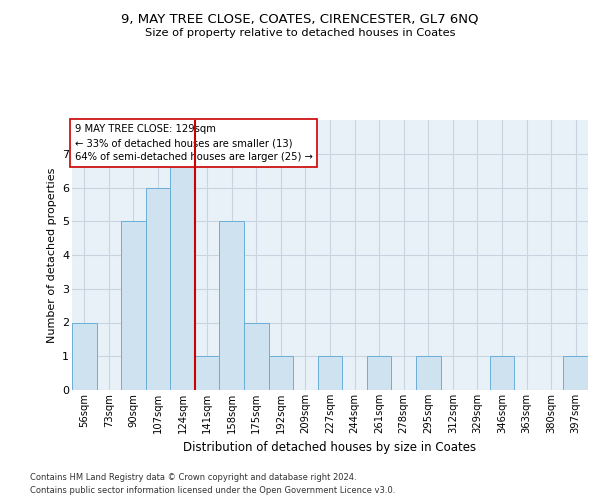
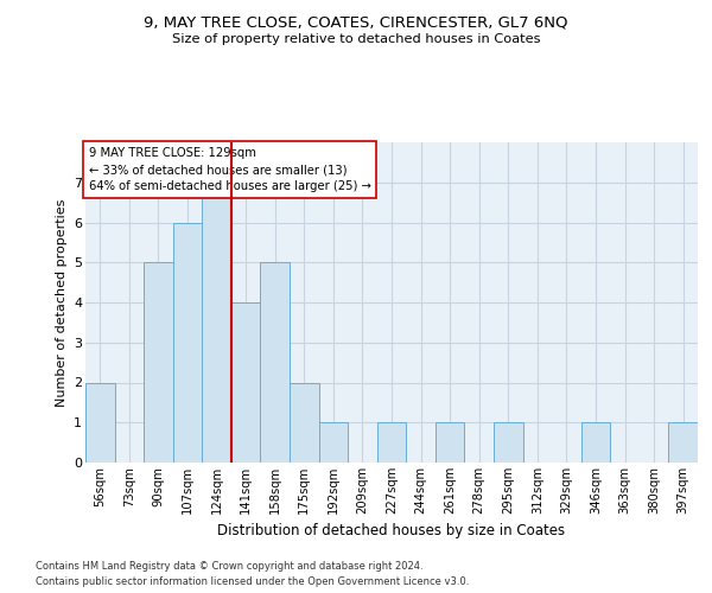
141sqm: 1 -> 4
